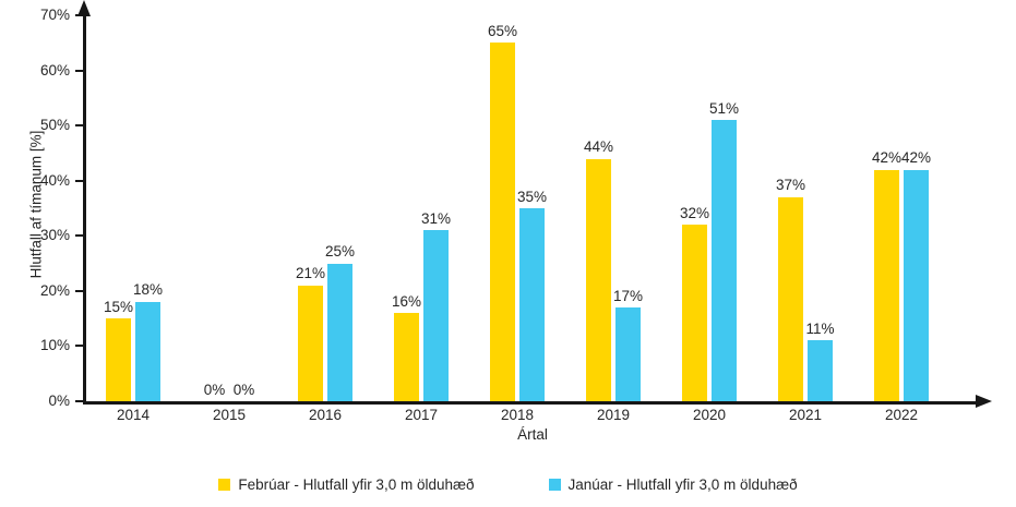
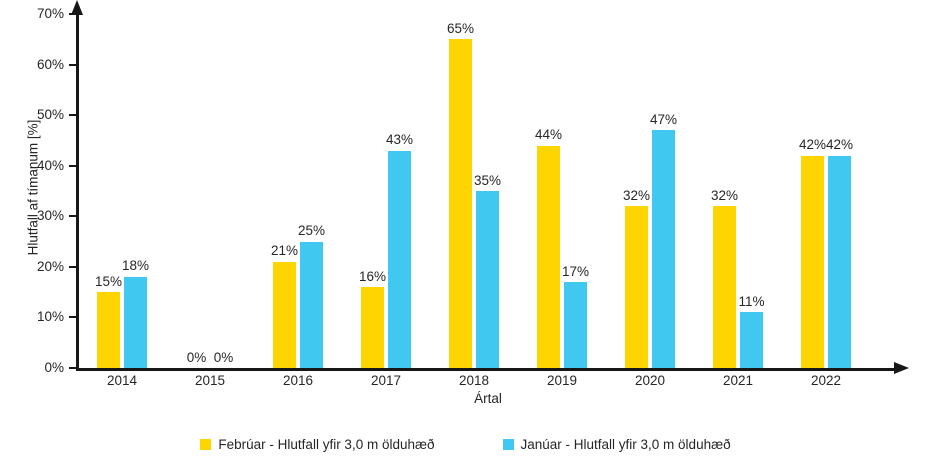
Janúar - Hlutfall yfir 3,0 m ölduhæð/2017: 31% -> 43%
Janúar - Hlutfall yfir 3,0 m ölduhæð/2020: 51% -> 47%
Febrúar - Hlutfall yfir 3,0 m ölduhæð/2021: 37% -> 32%
